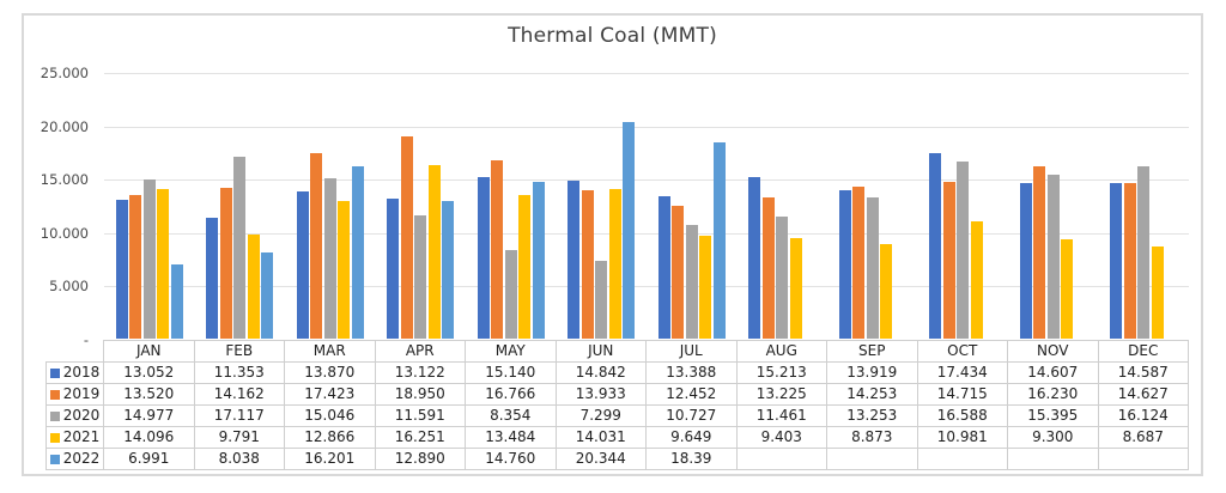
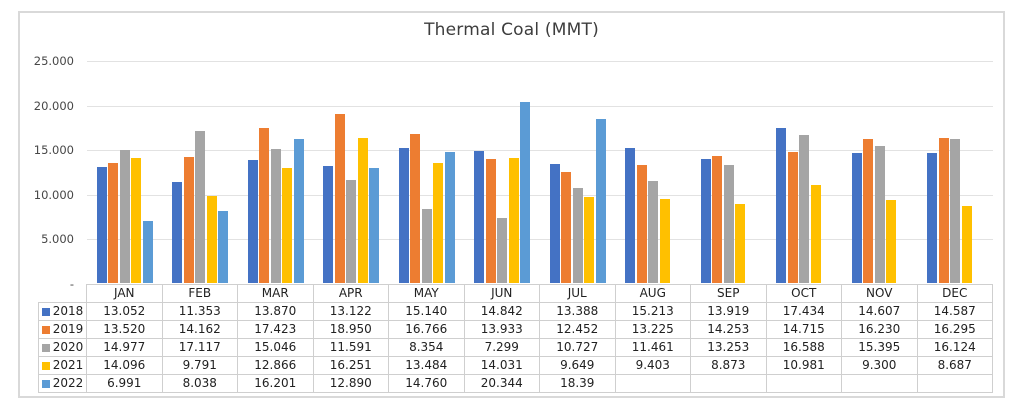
2019/DEC: 14.627 -> 16.295
